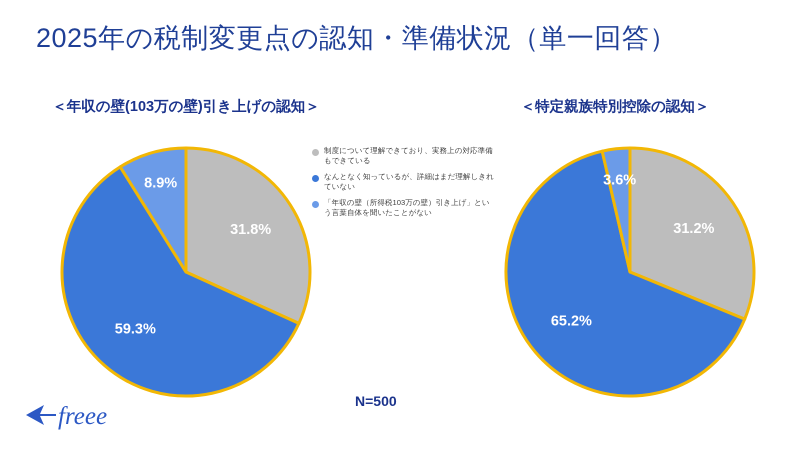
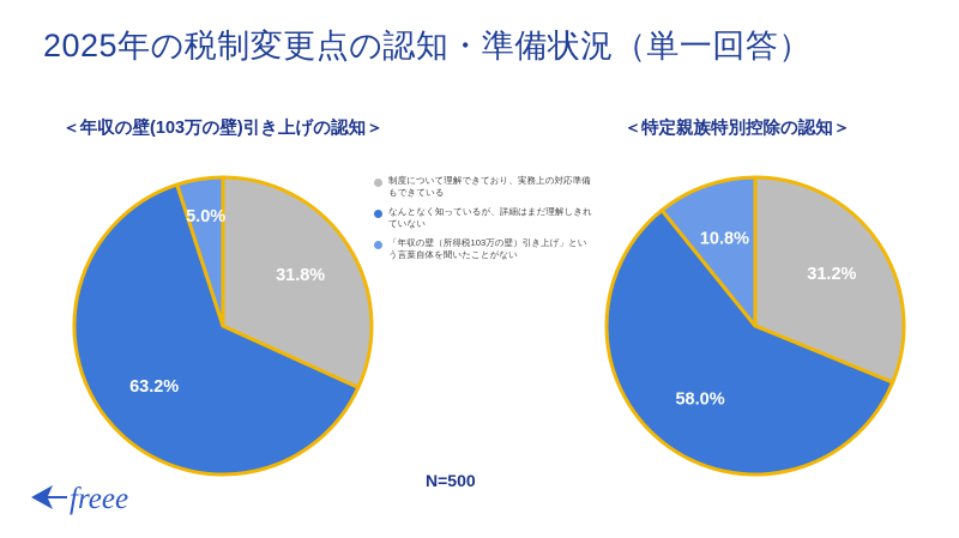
＜年収の壁(103万の壁)引き上げの認知＞/なんとなく知っているが、詳細はまだ理解しきれていない: 59.3% -> 63.2%
＜年収の壁(103万の壁)引き上げの認知＞/「年収の壁（所得税103万の壁）引き上げ」という言葉自体を聞いたことがない: 8.9% -> 5.0%
＜特定親族特別控除の認知＞/なんとなく知っているが、詳細はまだ理解しきれていない: 65.2% -> 58.0%
＜特定親族特別控除の認知＞/「年収の壁（所得税103万の壁）引き上げ」という言葉自体を聞いたことがない: 3.6% -> 10.8%
